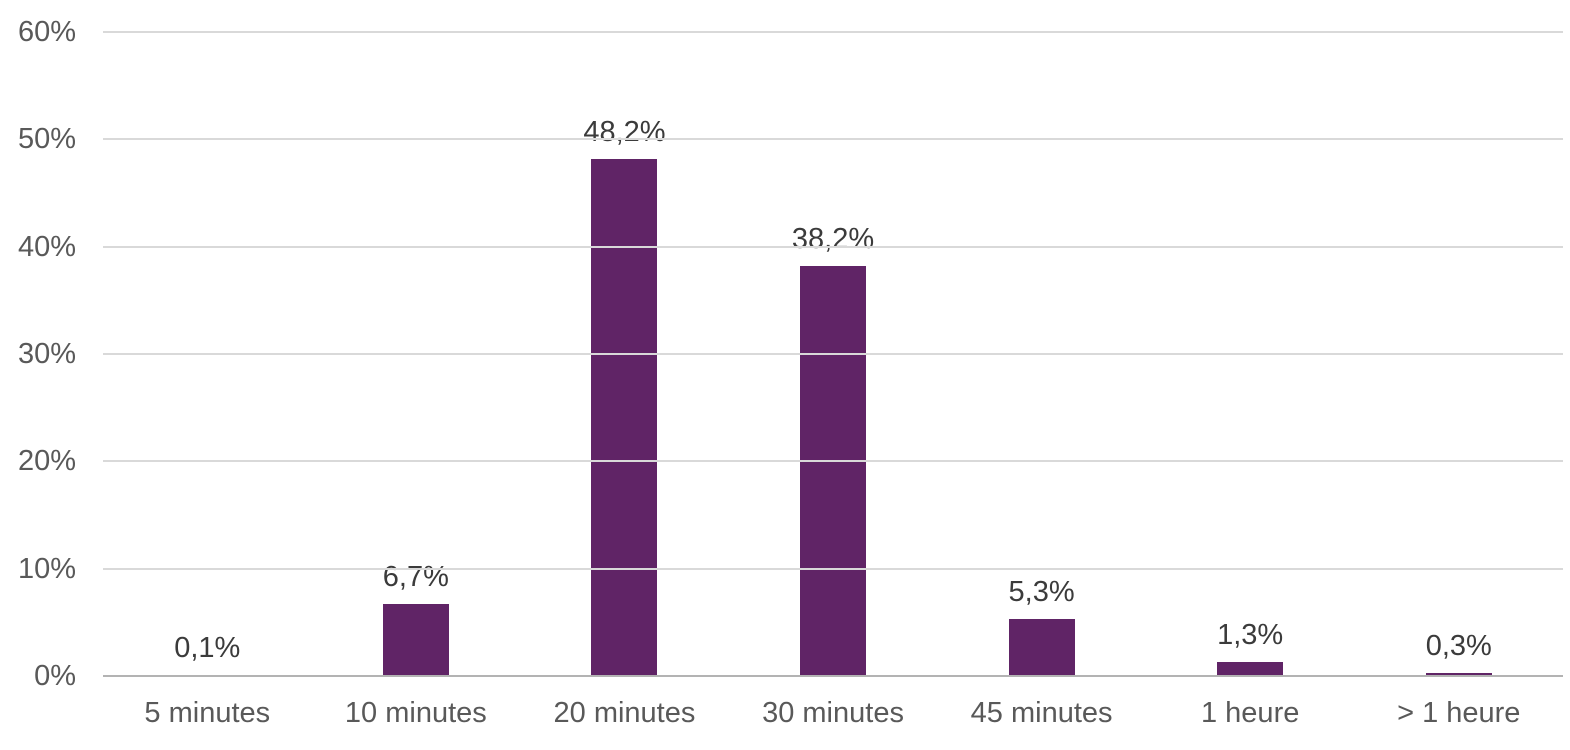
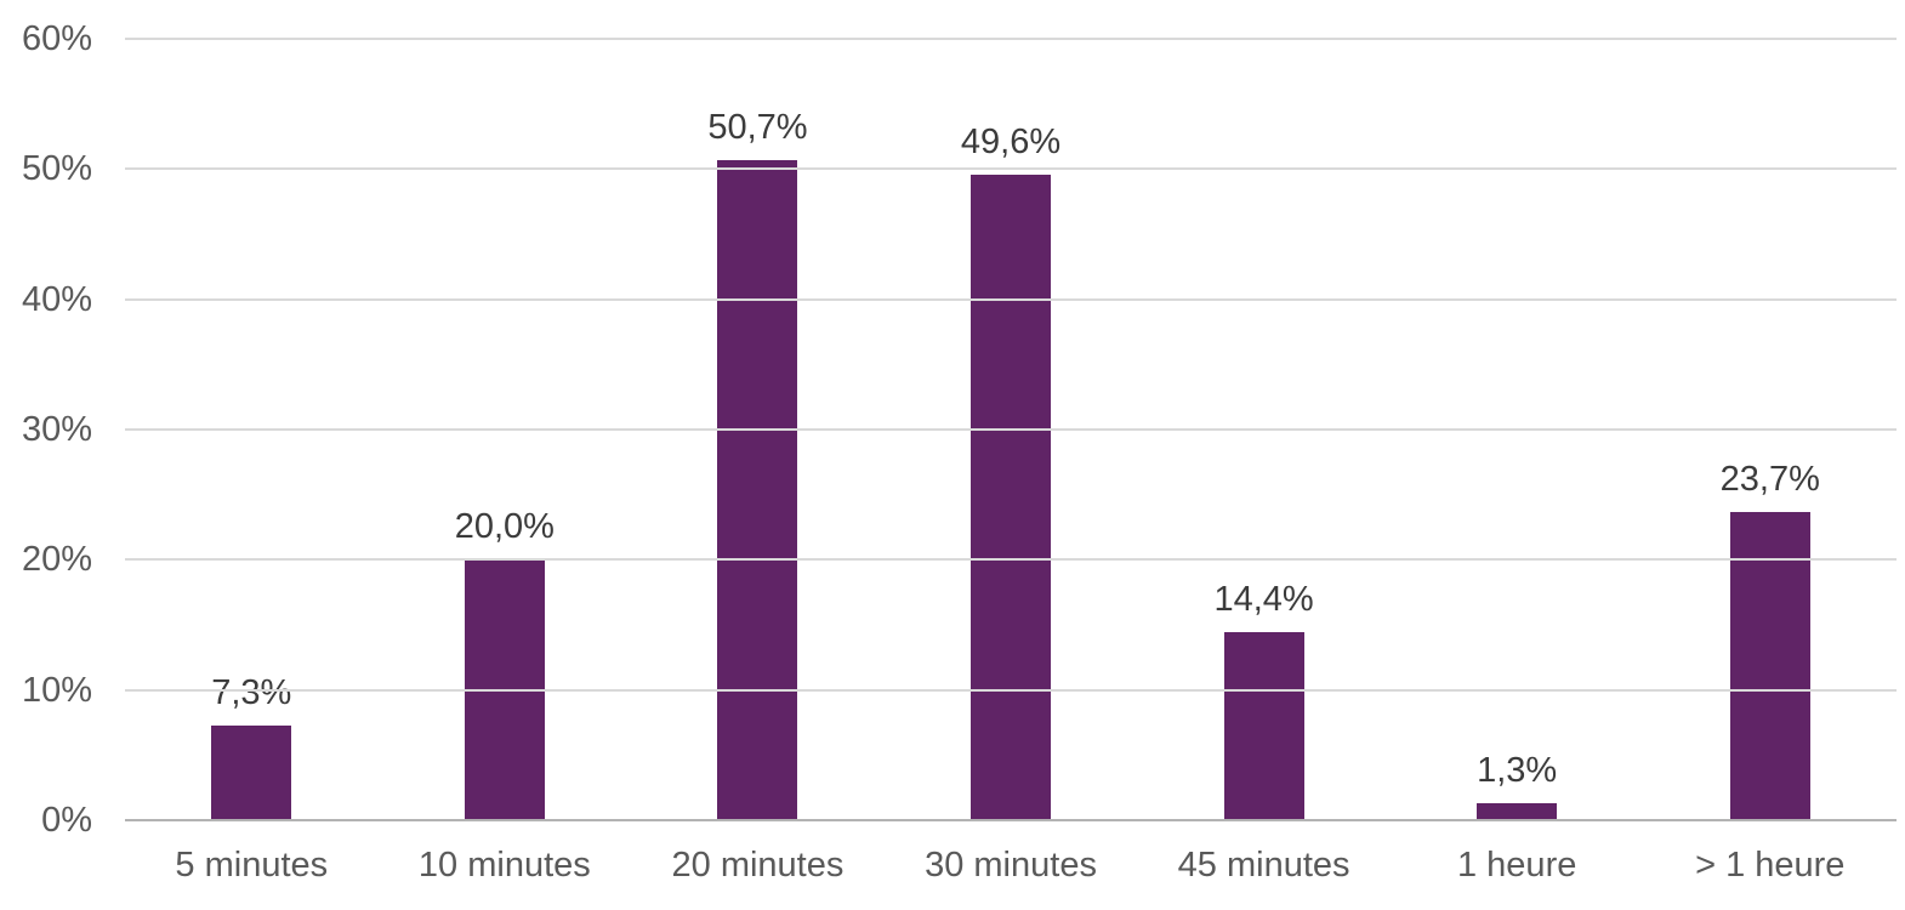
5 minutes: 0,1% -> 7,3%
10 minutes: 6,7% -> 20,0%
20 minutes: 48,2% -> 50,7%
30 minutes: 38,2% -> 49,6%
45 minutes: 5,3% -> 14,4%
> 1 heure: 0,3% -> 23,7%
